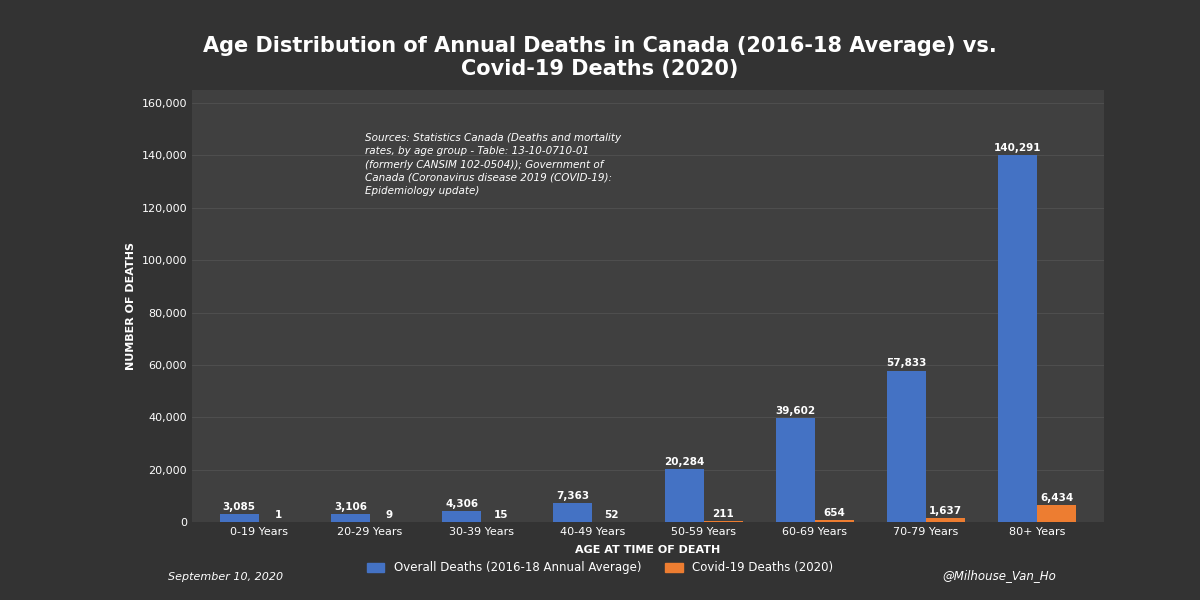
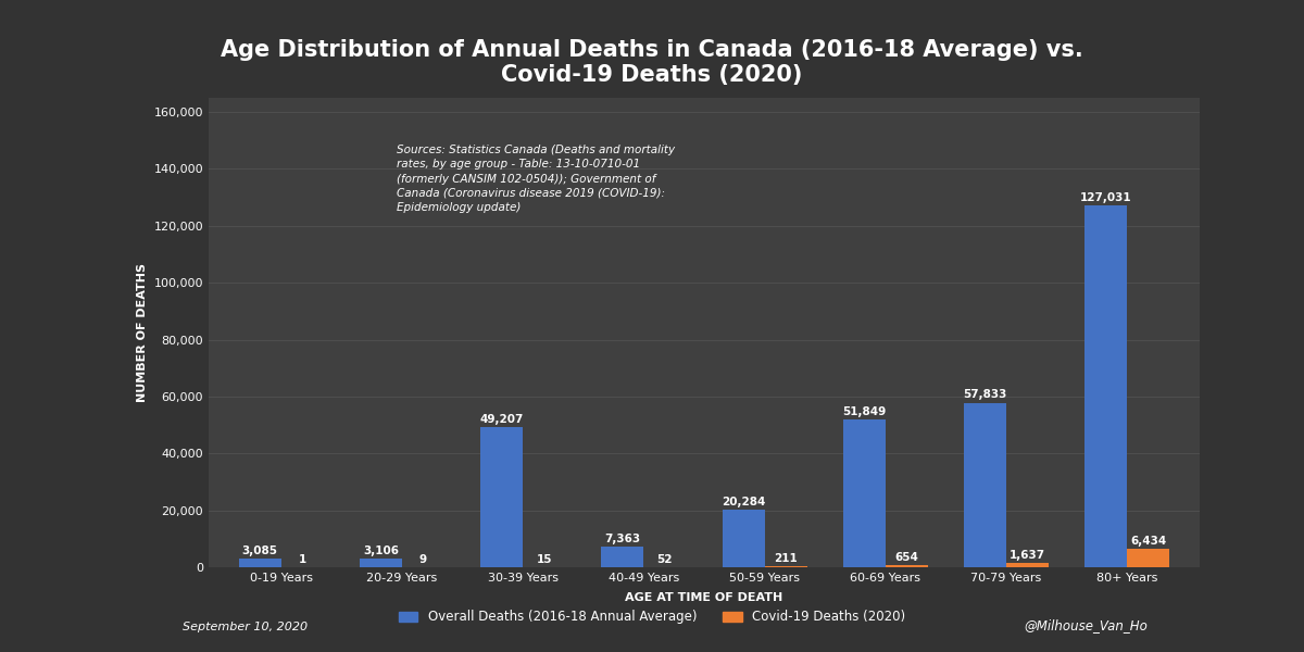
Overall Deaths (2016-18 Annual Average)/30-39 Years: 4,306 -> 49,207
Overall Deaths (2016-18 Annual Average)/60-69 Years: 39,602 -> 51,849
Overall Deaths (2016-18 Annual Average)/80+ Years: 140,291 -> 127,031
